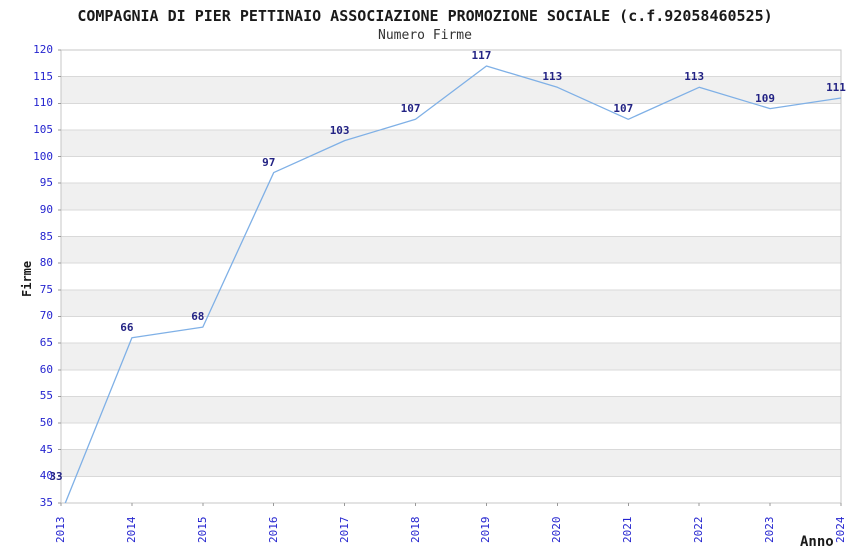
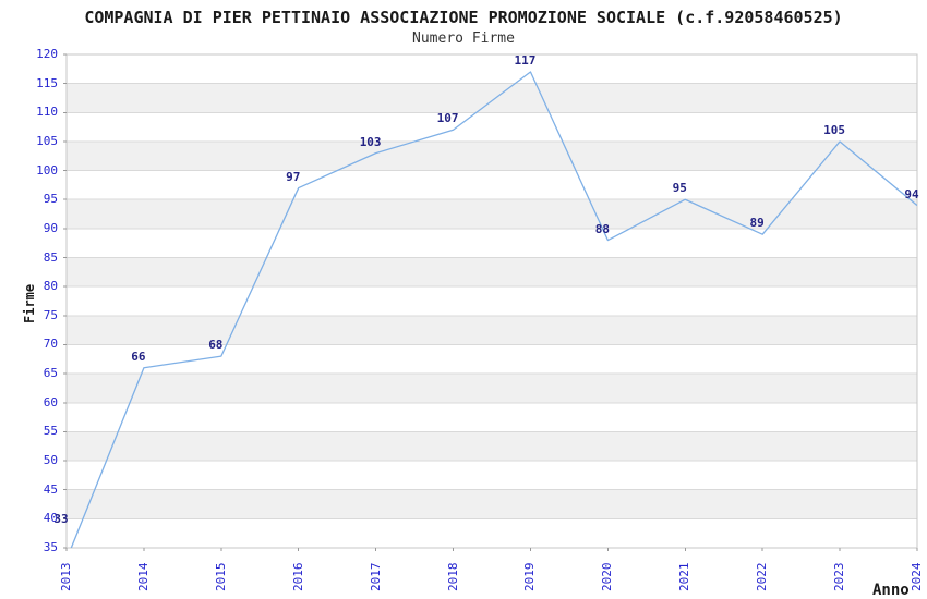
2020: 113 -> 88
2021: 107 -> 95
2022: 113 -> 89
2023: 109 -> 105
2024: 111 -> 94
